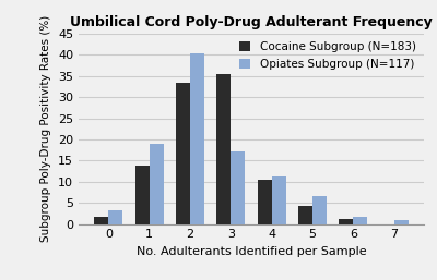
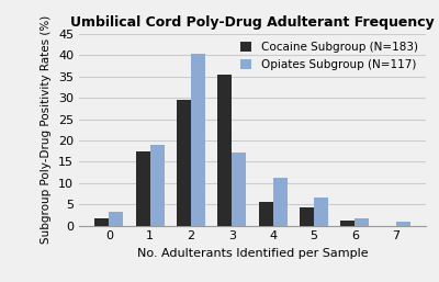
Cocaine Subgroup (N=183)/1: 13.7 -> 17.5
Cocaine Subgroup (N=183)/2: 33.3 -> 29.5
Cocaine Subgroup (N=183)/4: 10.4 -> 5.5
